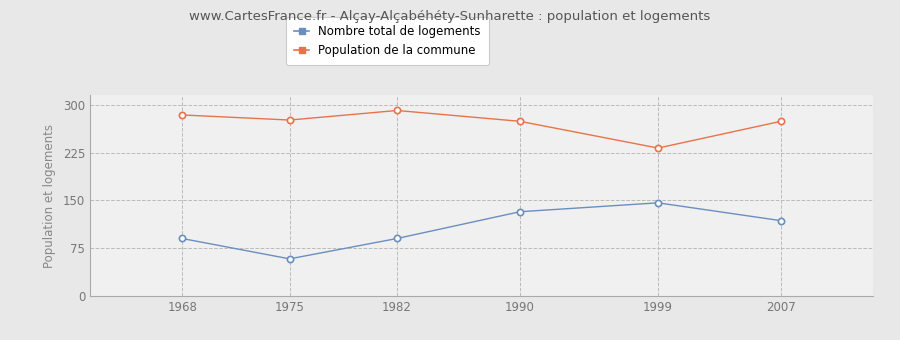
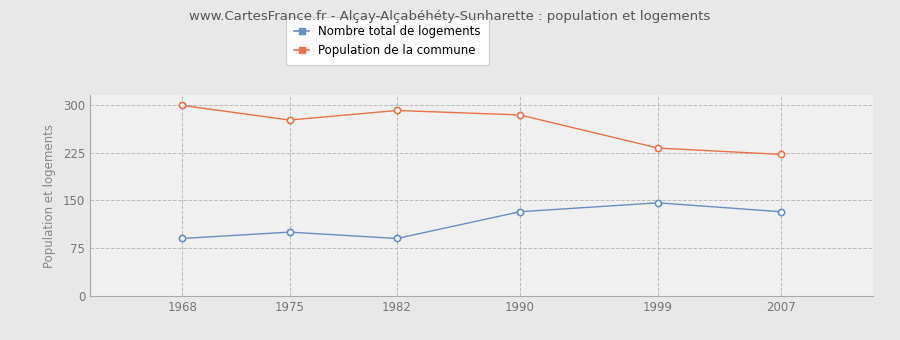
Population de la commune/1968: 284 -> 299
Nombre total de logements/1975: 58 -> 100
Population de la commune/1990: 274 -> 284
Nombre total de logements/2007: 118 -> 132
Population de la commune/2007: 274 -> 222
